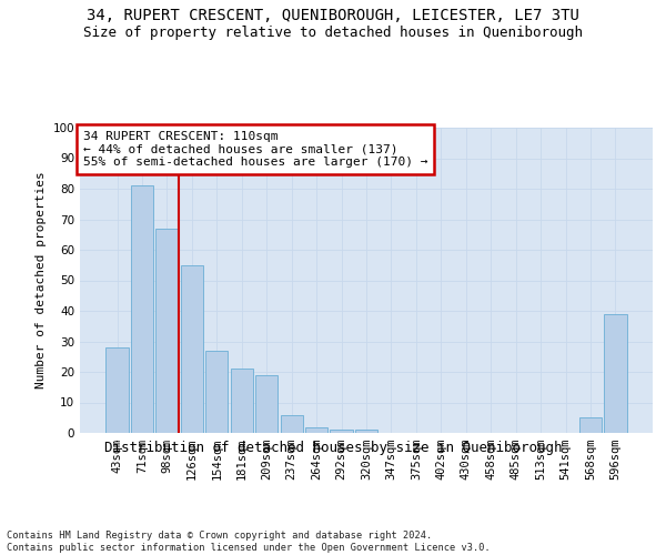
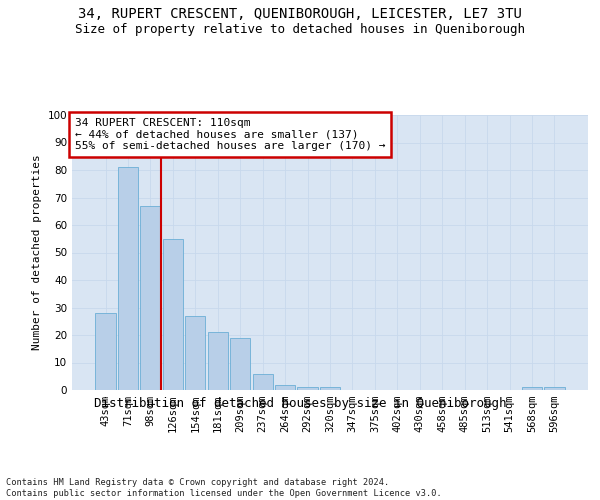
568sqm: 5 -> 1
596sqm: 39 -> 1
